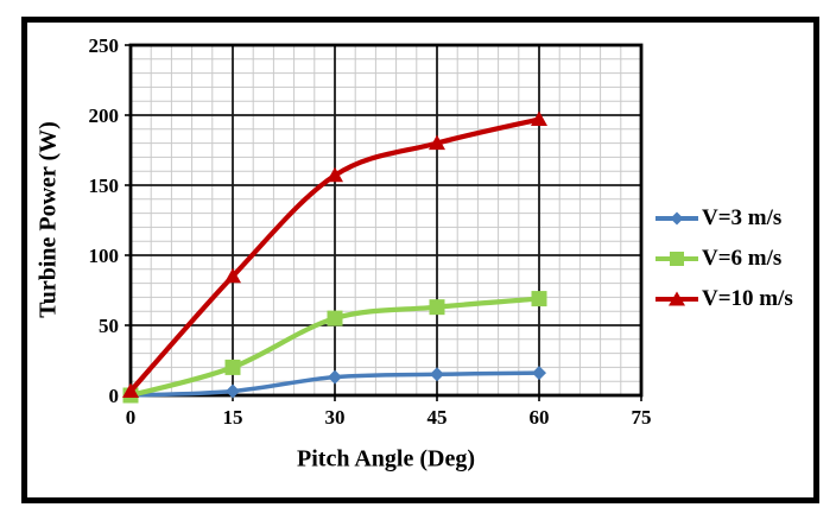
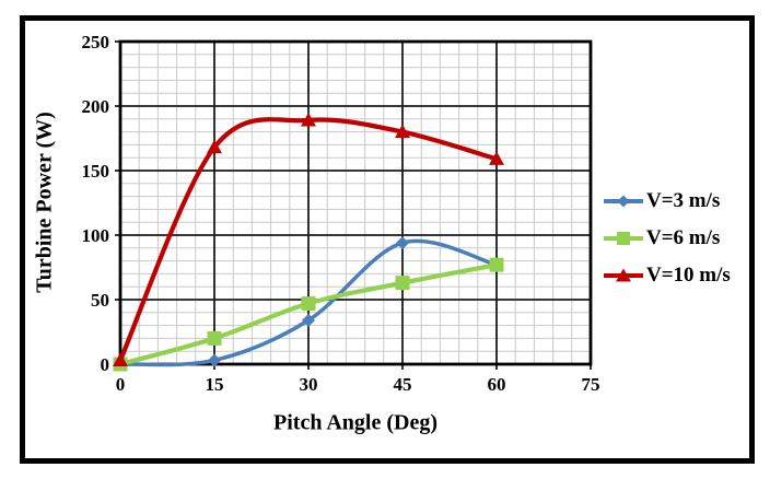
V=10 m/s/15: 85 -> 168
V=3 m/s/30: 13 -> 34
V=6 m/s/30: 55 -> 47
V=10 m/s/30: 157 -> 189
V=3 m/s/45: 15 -> 94
V=3 m/s/60: 16 -> 77
V=6 m/s/60: 69 -> 77
V=10 m/s/60: 197 -> 159
